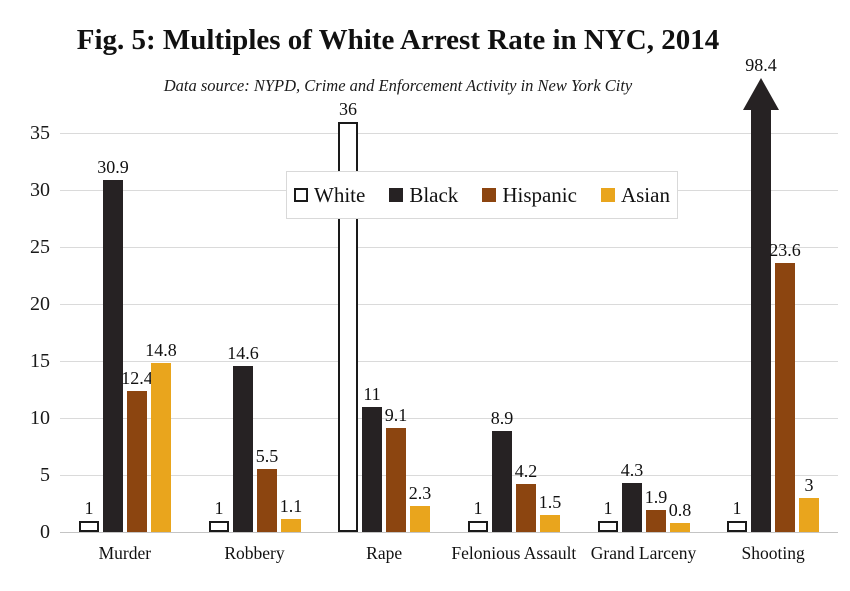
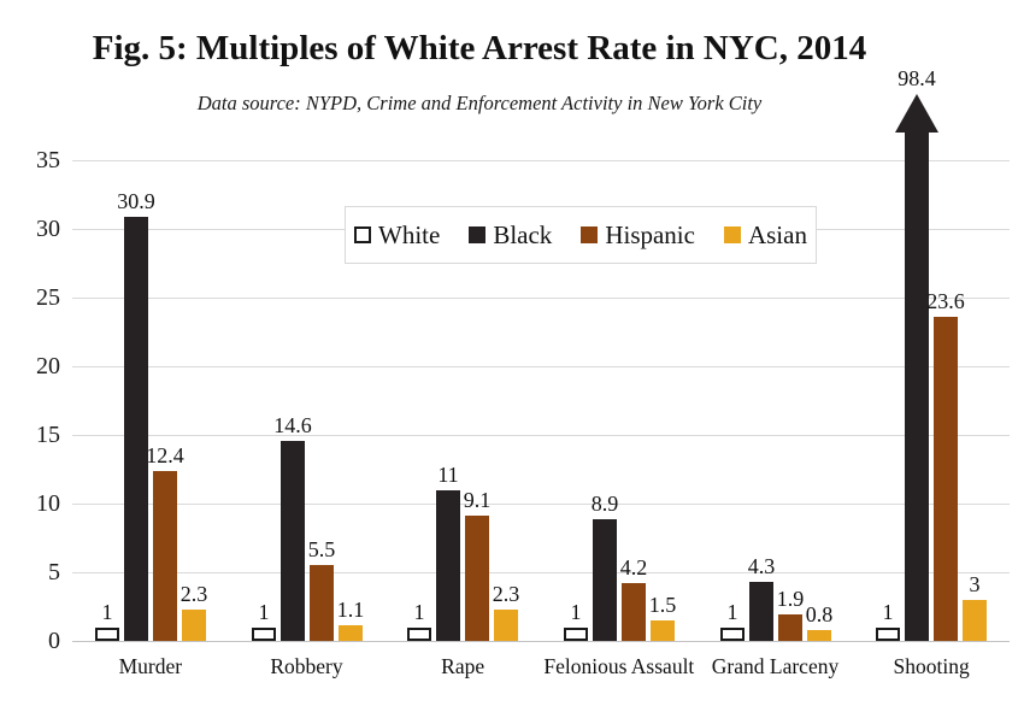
Asian/Murder: 14.8 -> 2.3
White/Rape: 36 -> 1
